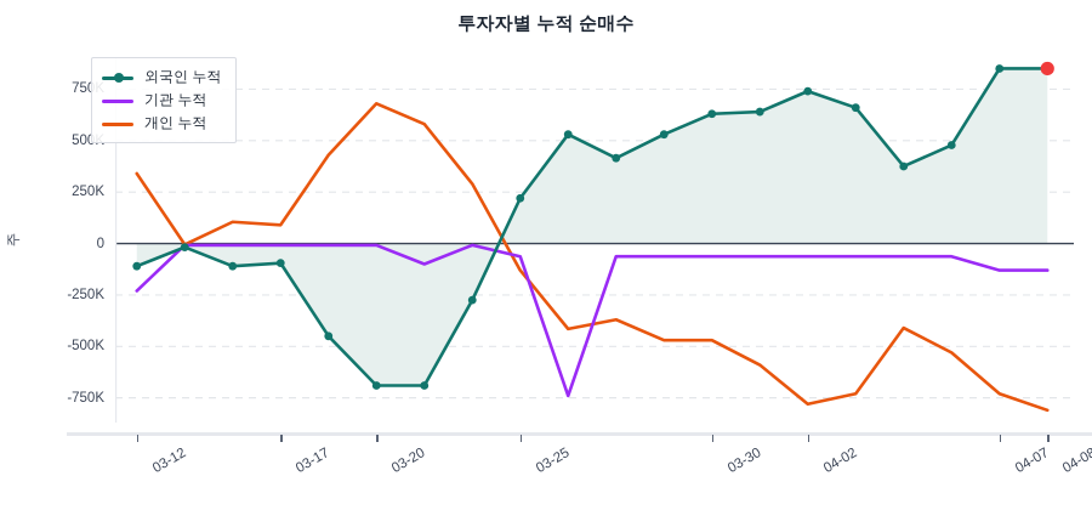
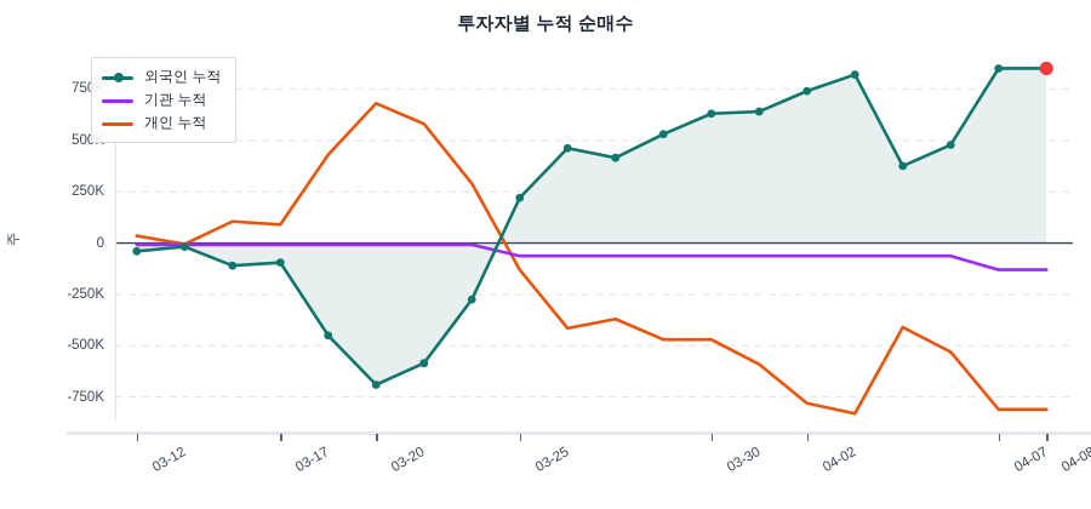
외국인 누적/03-12: -110K -> -40K
기관 누적/03-12: -230K -> -10K
개인 누적/03-12: 340K -> 40K
외국인 누적/03-20: -690K -> -580K
기관 누적/03-20: -100K -> -10K
외국인 누적/03-25: 530K -> 460K
기관 누적/03-25: -740K -> -60K
외국인 누적/04-02: 660K -> 820K
개인 누적/04-02: -730K -> -830K
개인 누적/04-07: -730K -> -810K
